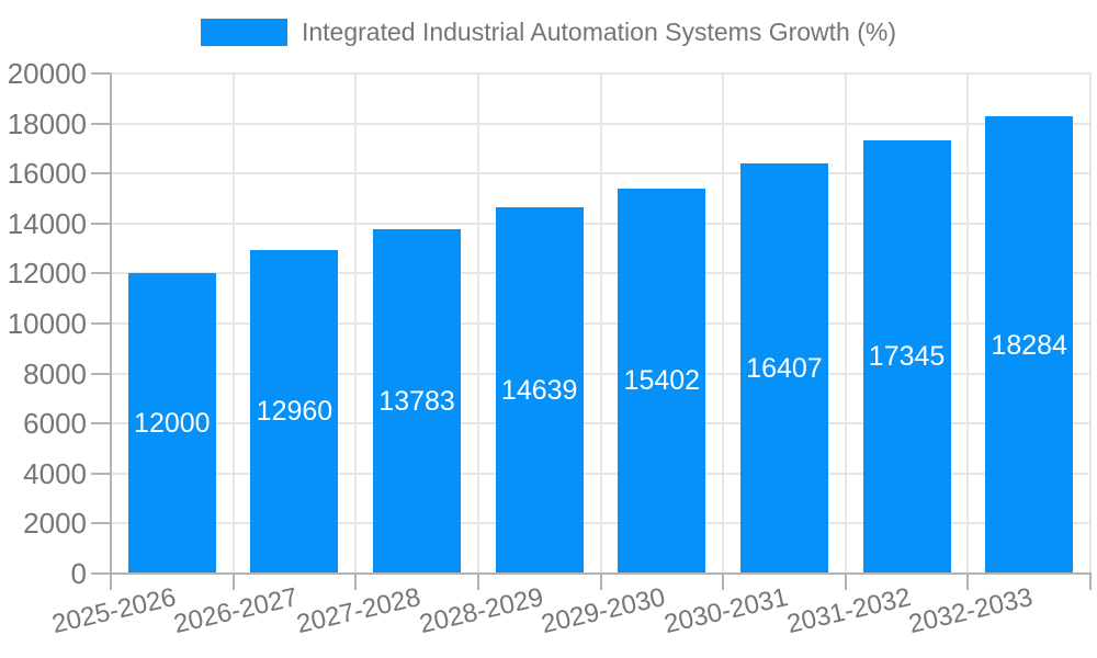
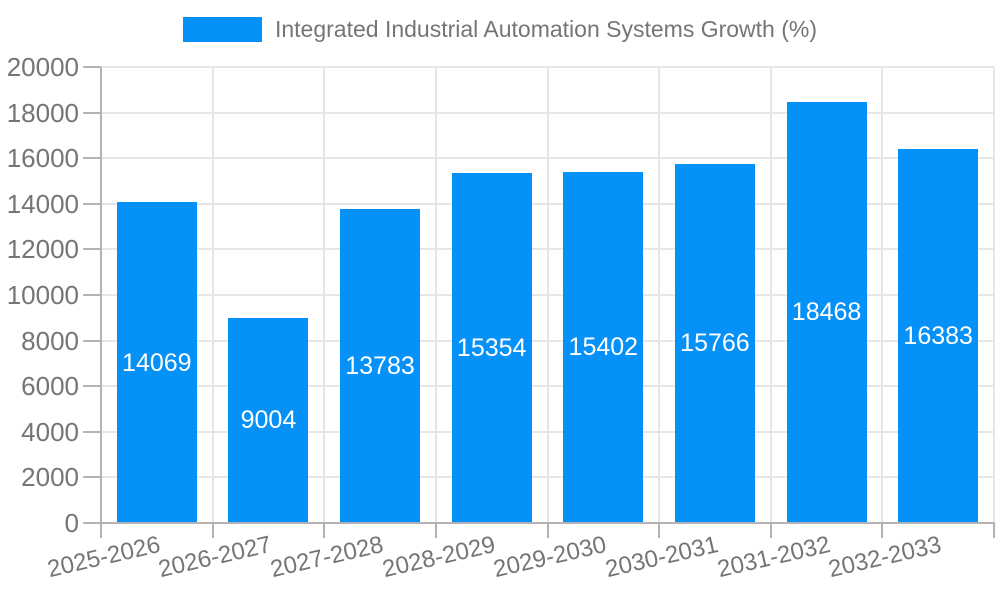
2025-2026: 12000 -> 14069
2026-2027: 12960 -> 9004
2028-2029: 14639 -> 15354
2030-2031: 16407 -> 15766
2031-2032: 17345 -> 18468
2032-2033: 18284 -> 16383
